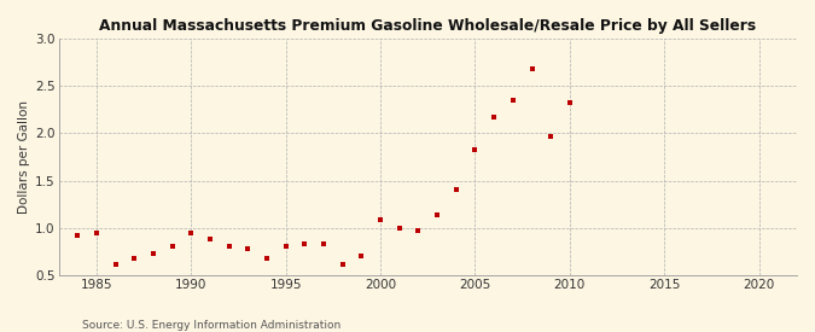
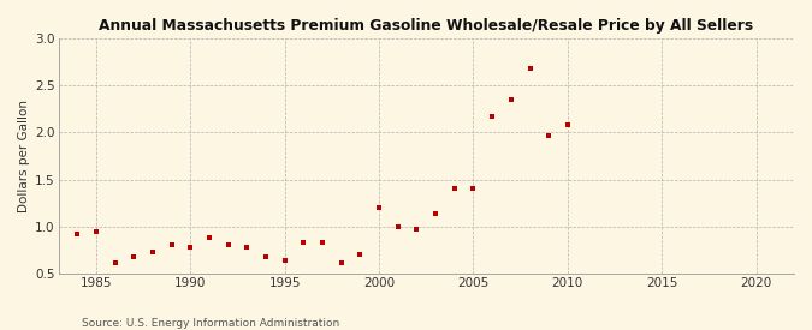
1990: 0.95 -> 0.78
1995: 0.80 -> 0.64
2000: 1.08 -> 1.20
2005: 1.82 -> 1.40
2010: 2.32 -> 2.08
